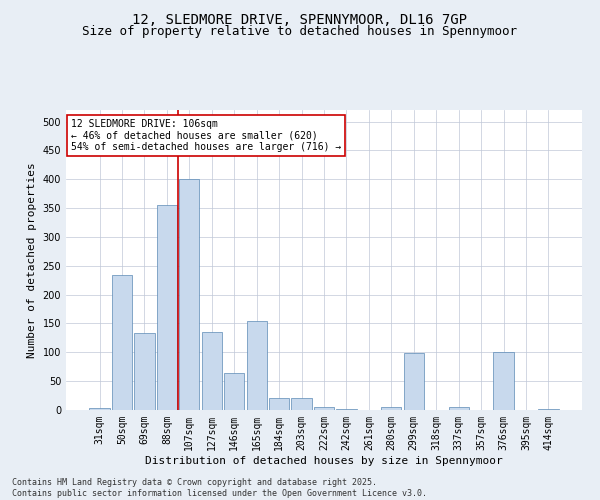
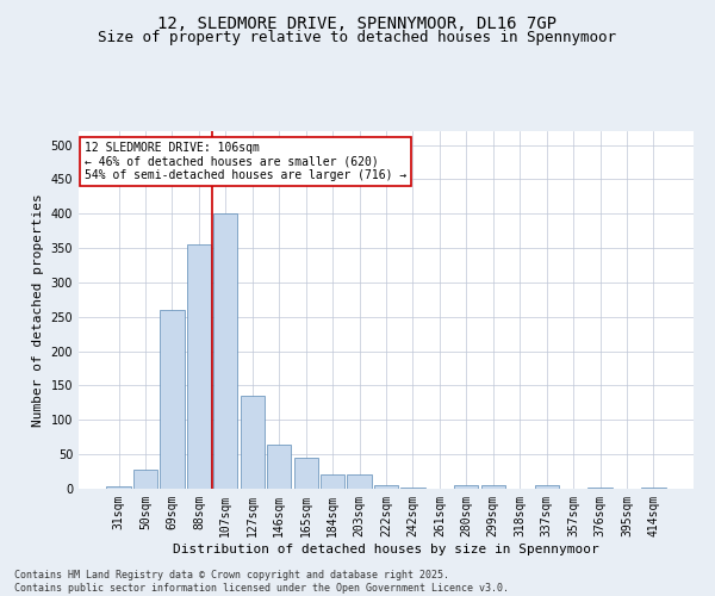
50sqm: 234 -> 27
69sqm: 134 -> 260
165sqm: 154 -> 45
299sqm: 98 -> 5
376sqm: 100 -> 2
